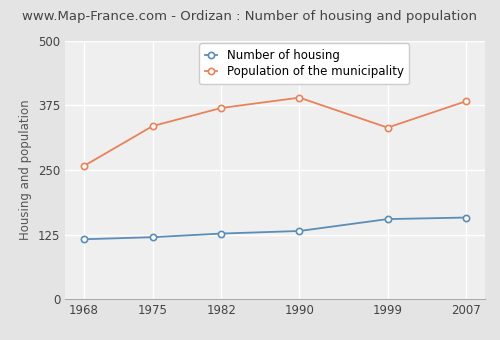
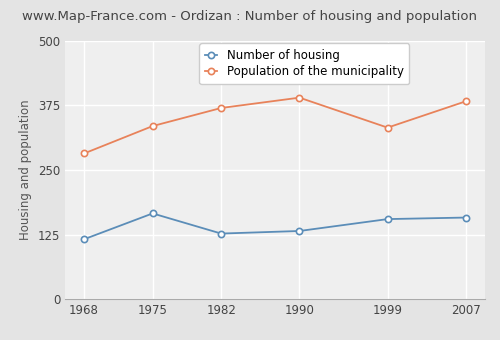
Population of the municipality/1968: 258 -> 282
Number of housing/1975: 120 -> 166
